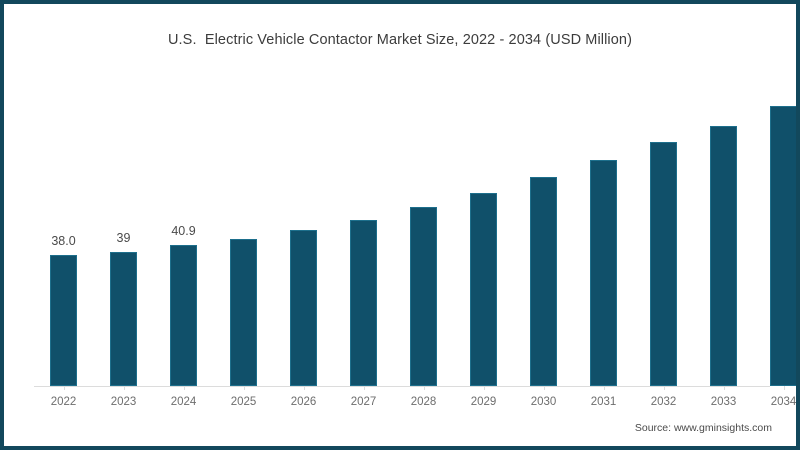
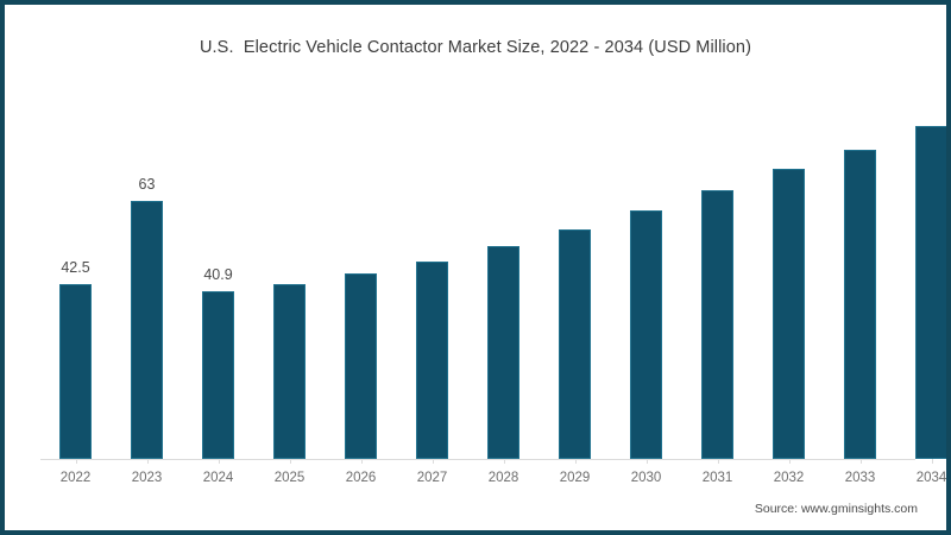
2022: 38.0 -> 42.5
2023: 39 -> 63
